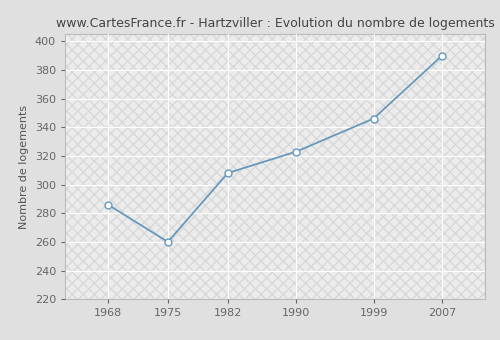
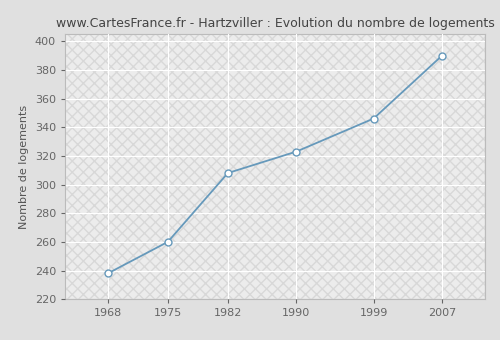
1968: 286 -> 238
